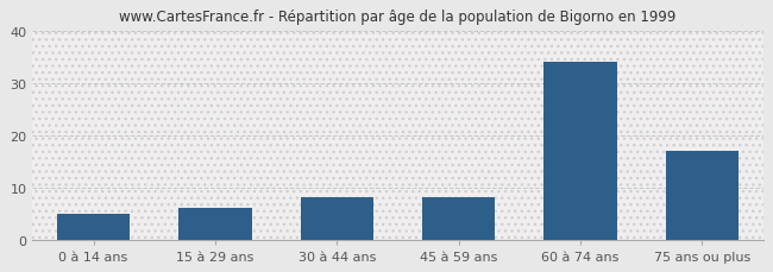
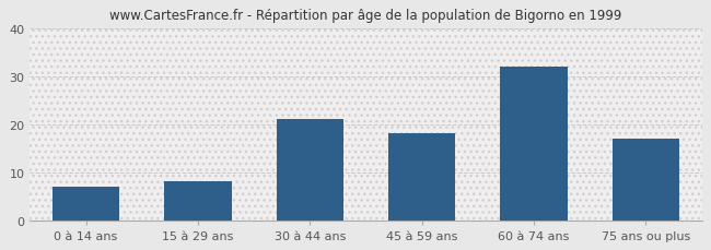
0 à 14 ans: 5 -> 7
15 à 29 ans: 6 -> 8
30 à 44 ans: 8 -> 21
45 à 59 ans: 8 -> 18
60 à 74 ans: 34 -> 32
